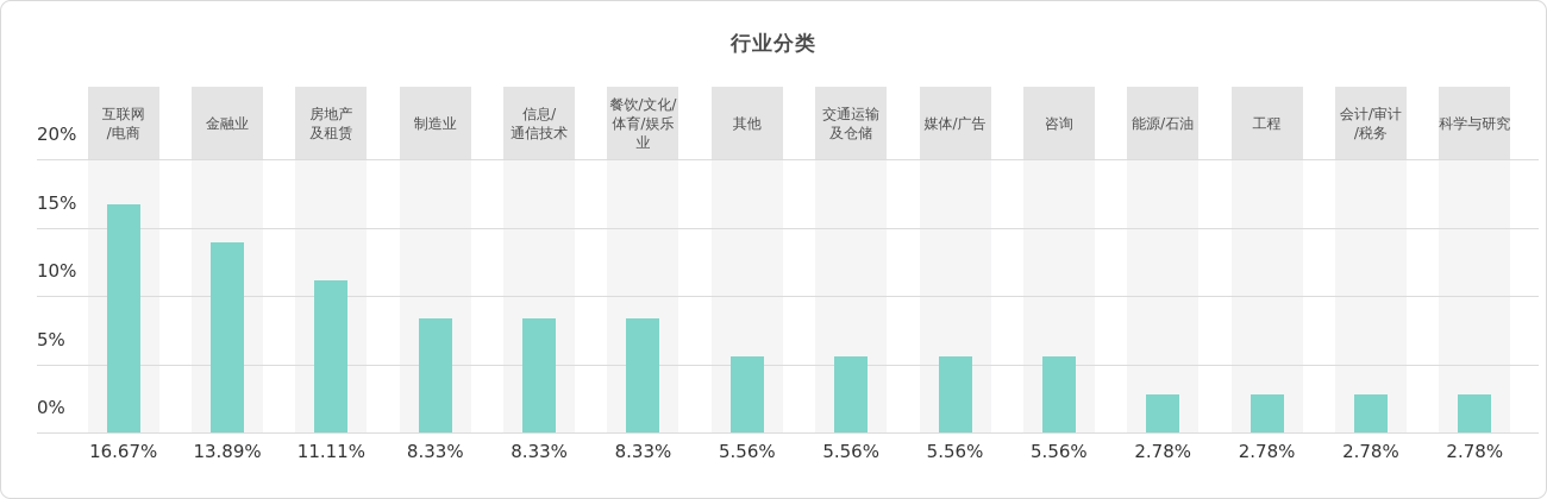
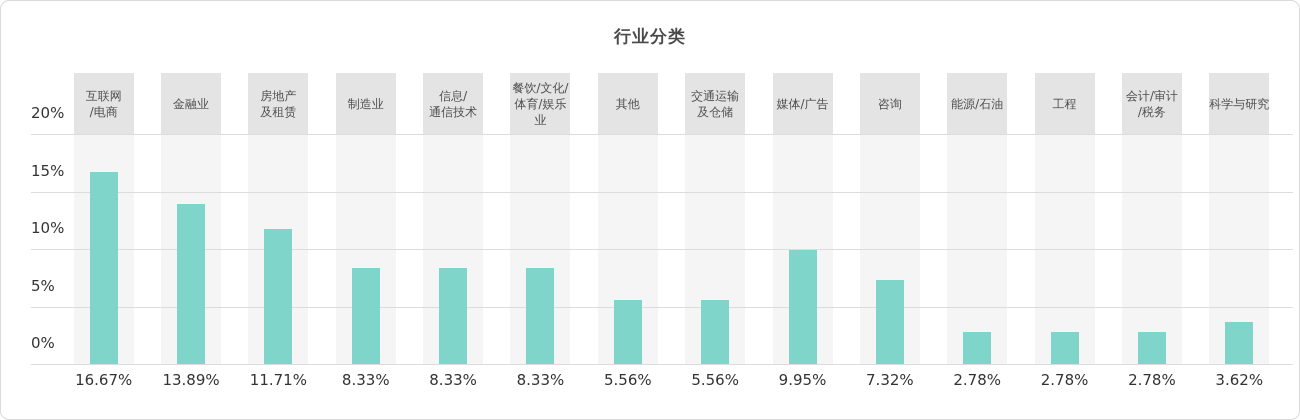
房地产及租赁: 11.11% -> 11.71%
媒体/广告: 5.56% -> 9.95%
咨询: 5.56% -> 7.32%
科学与研究: 2.78% -> 3.62%
